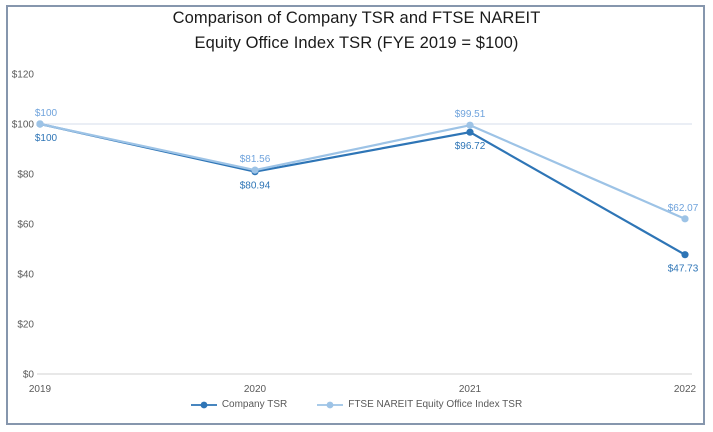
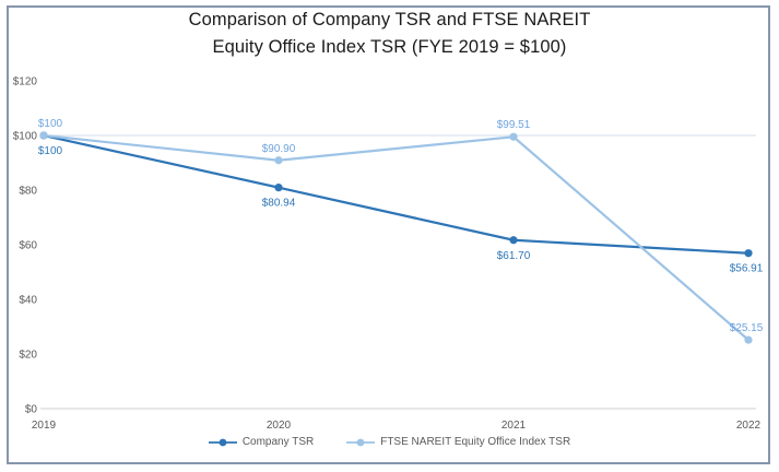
FTSE NAREIT Equity Office Index TSR/2020: $81.56 -> $90.90
Company TSR/2021: $96.72 -> $61.70
Company TSR/2022: $47.73 -> $56.91
FTSE NAREIT Equity Office Index TSR/2022: $62.07 -> $25.15
